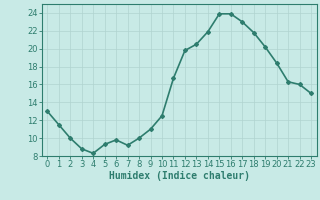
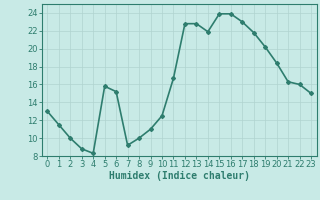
5: 9.3 -> 15.8
6: 9.8 -> 15.2
12: 19.8 -> 22.8
13: 20.5 -> 22.8
